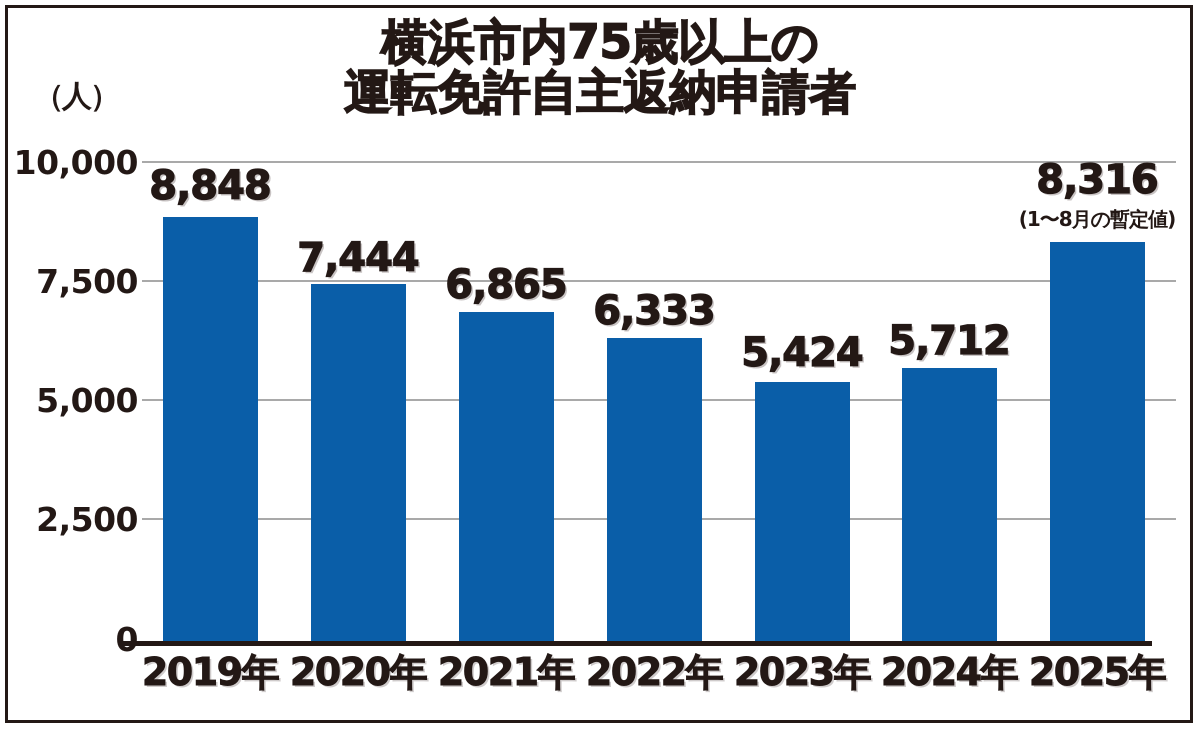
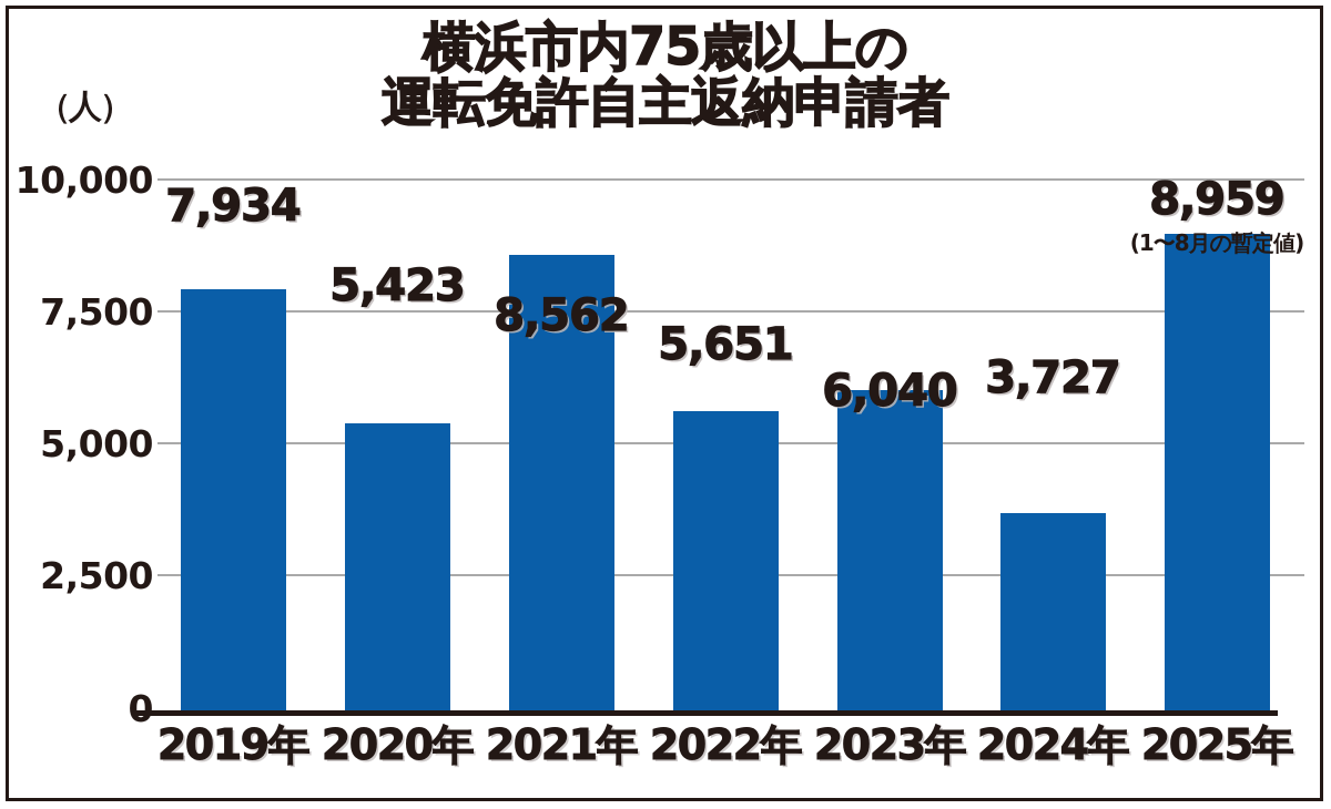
2019年: 8,848 -> 7,934
2020年: 7,444 -> 5,423
2021年: 6,865 -> 8,562
2022年: 6,333 -> 5,651
2023年: 5,424 -> 6,040
2024年: 5,712 -> 3,727
2025年: 8,316 -> 8,959
